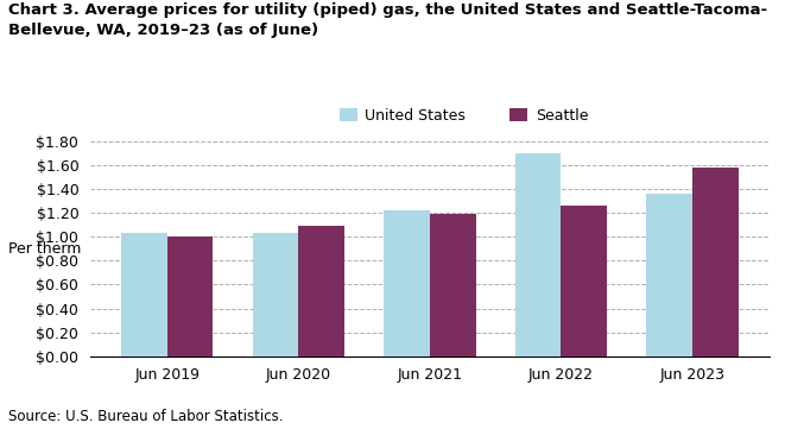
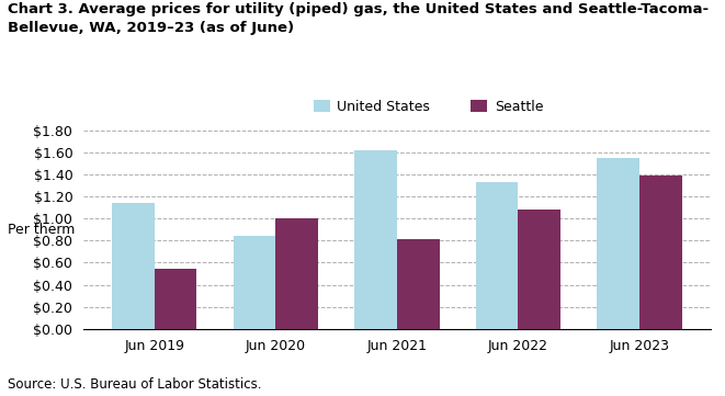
United States/Jun 2019: $1.03 -> $1.14
Seattle/Jun 2019: $1.00 -> $0.54
United States/Jun 2020: $1.03 -> $0.84
Seattle/Jun 2020: $1.09 -> $1.00
United States/Jun 2021: $1.22 -> $1.62
Seattle/Jun 2021: $1.19 -> $0.81
United States/Jun 2022: $1.70 -> $1.33
Seattle/Jun 2022: $1.26 -> $1.08
United States/Jun 2023: $1.36 -> $1.55
Seattle/Jun 2023: $1.58 -> $1.39
